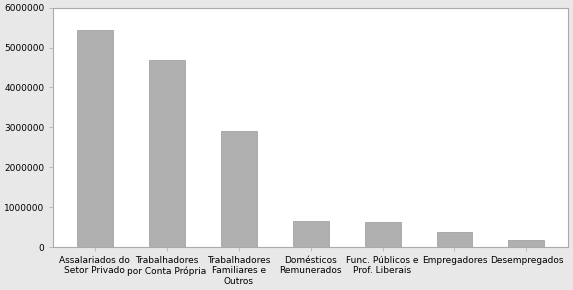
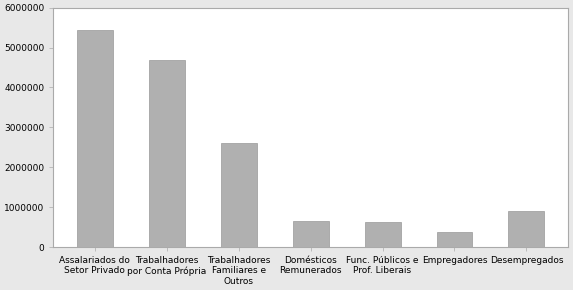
Trabalhadores Familiares e Outros: 2900000 -> 2600000
Desempregados: 180000 -> 900000
